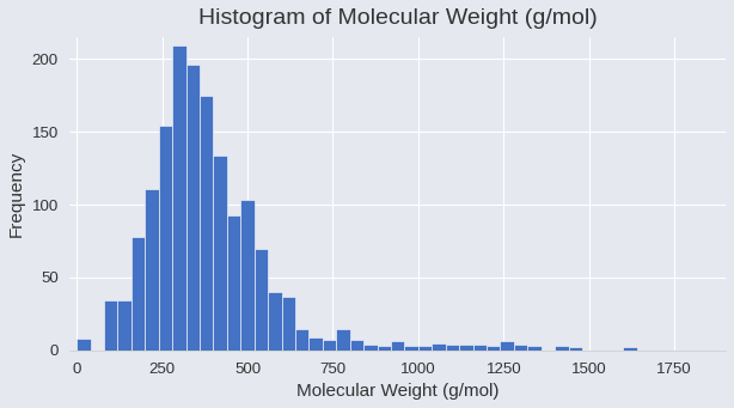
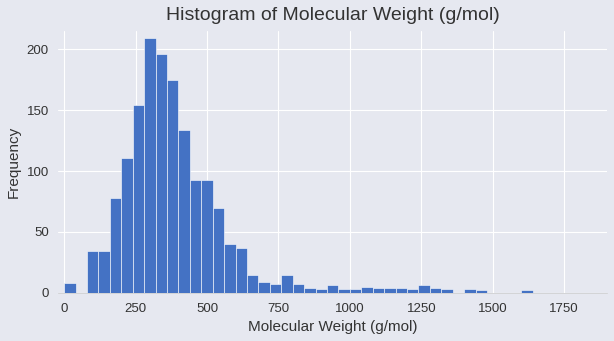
500: 103 -> 93
